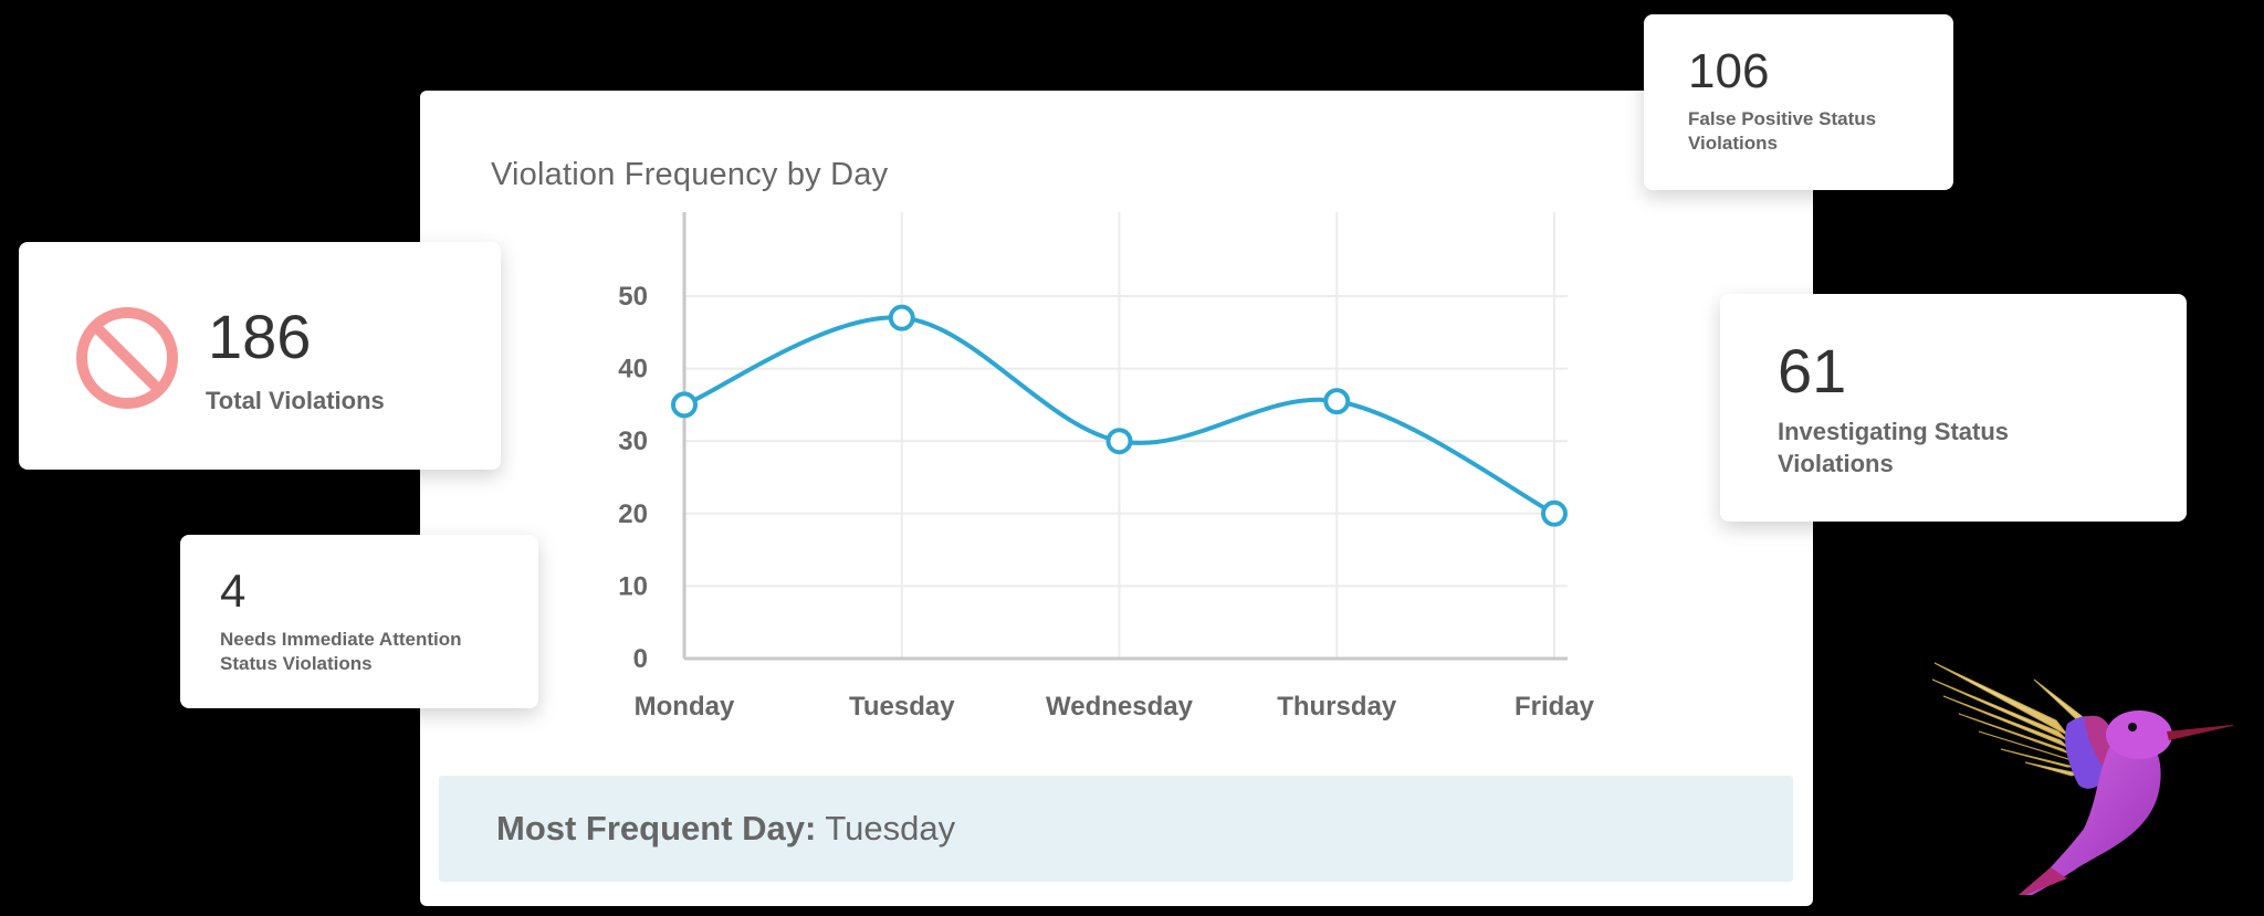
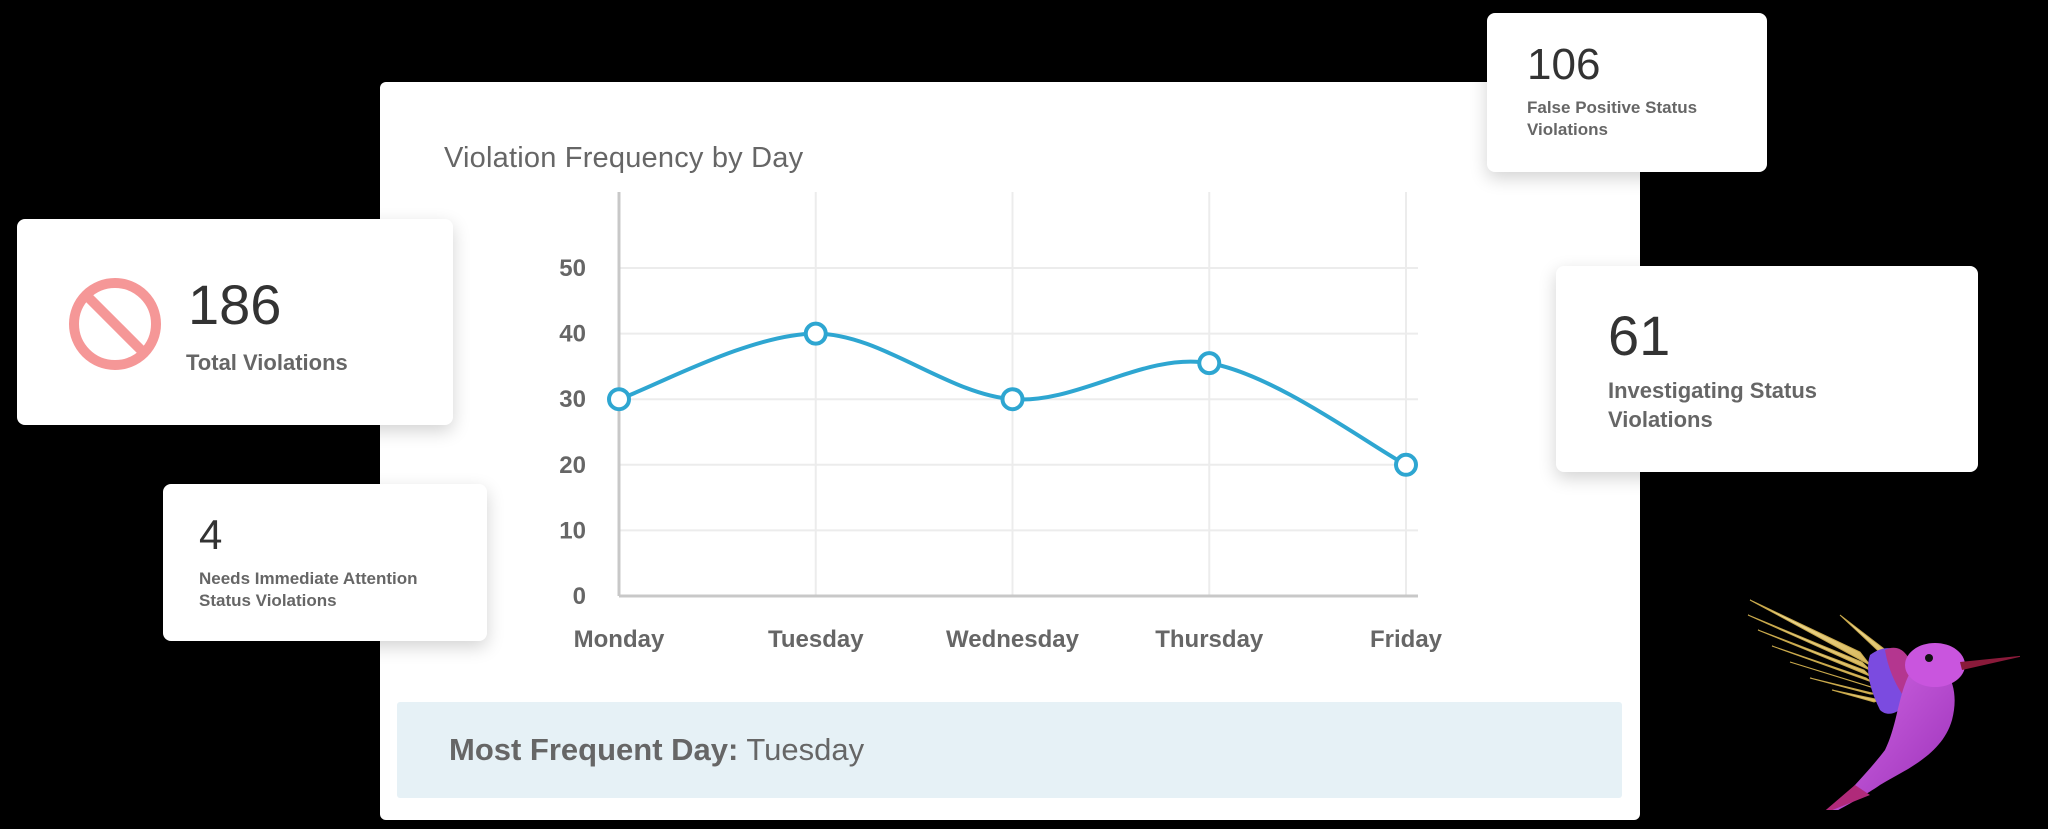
Monday: 35 -> 30
Tuesday: 47 -> 40
